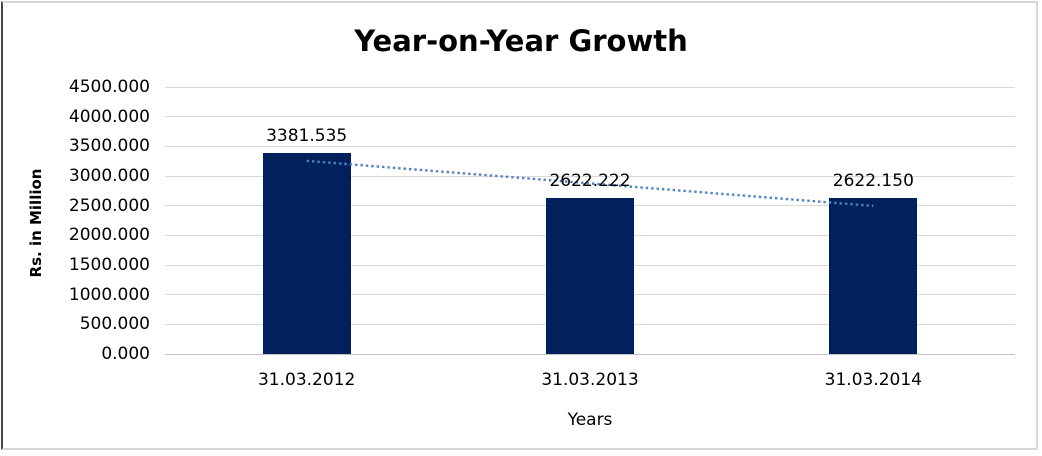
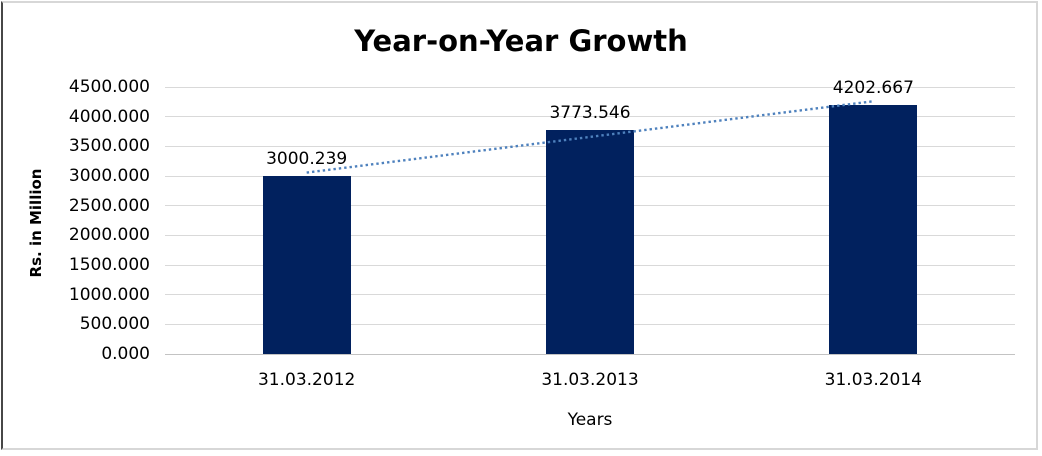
31.03.2012: 3381.535 -> 3000.239
31.03.2013: 2622.222 -> 3773.546
31.03.2014: 2622.150 -> 4202.667
